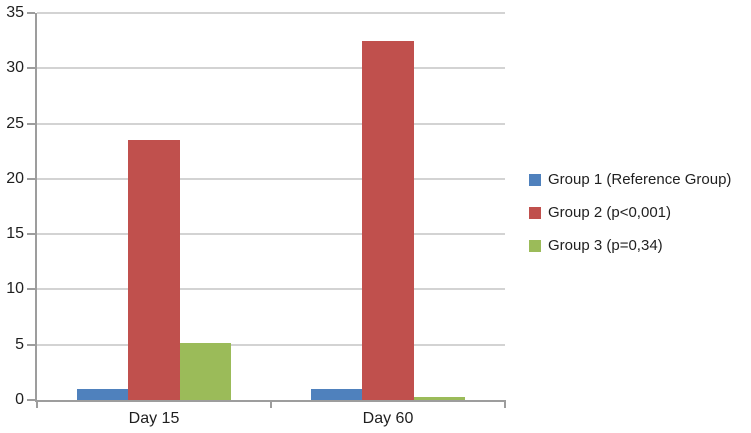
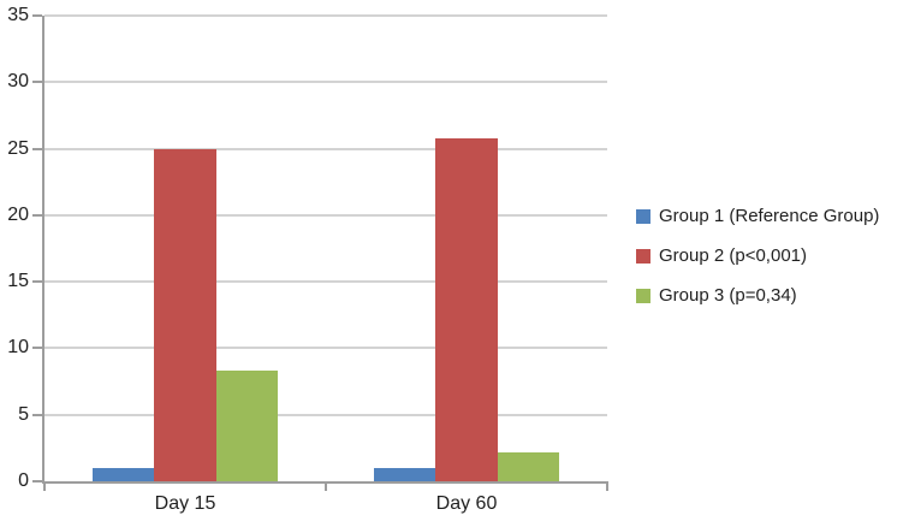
Group 2 (p<0,001)/Day 15: 23.5 -> 25.0
Group 3 (p=0,34)/Day 15: 5.2 -> 8.3
Group 2 (p<0,001)/Day 60: 32.5 -> 25.8
Group 3 (p=0,34)/Day 60: 0.3 -> 2.2
